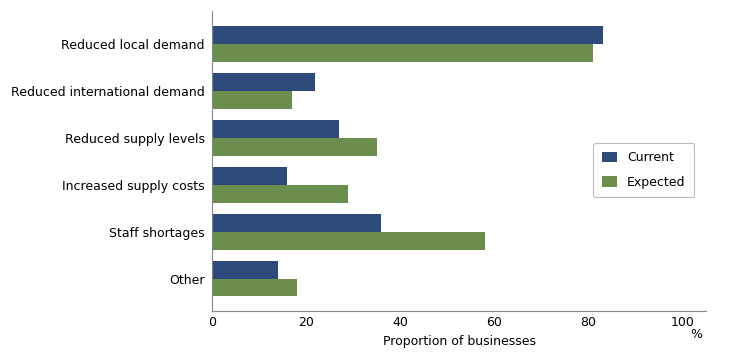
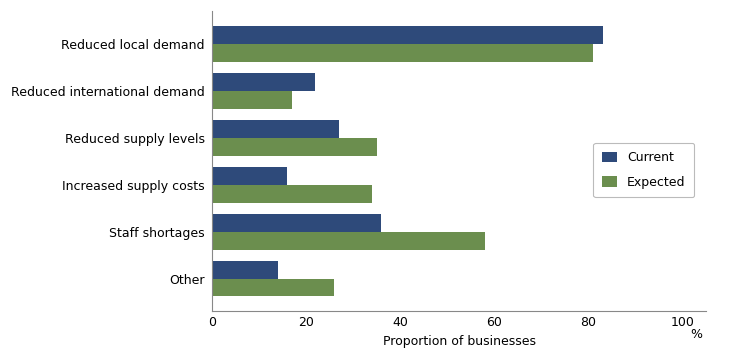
Expected/Increased supply costs: 29 -> 34
Expected/Other: 18 -> 26
